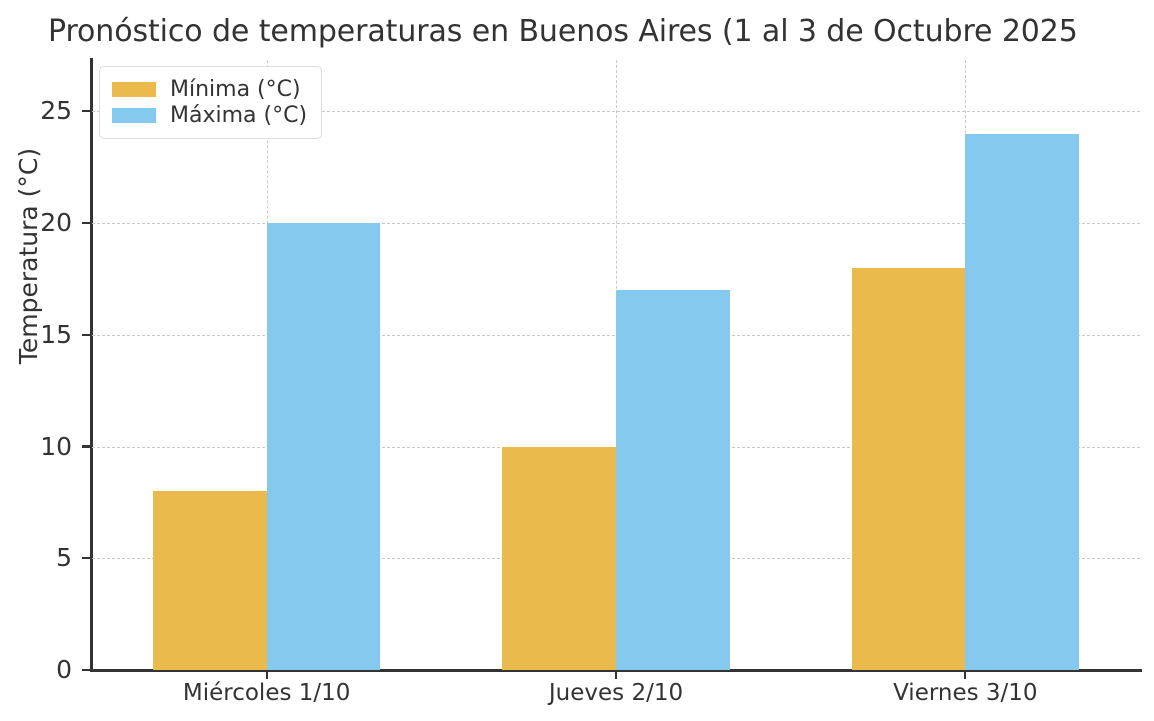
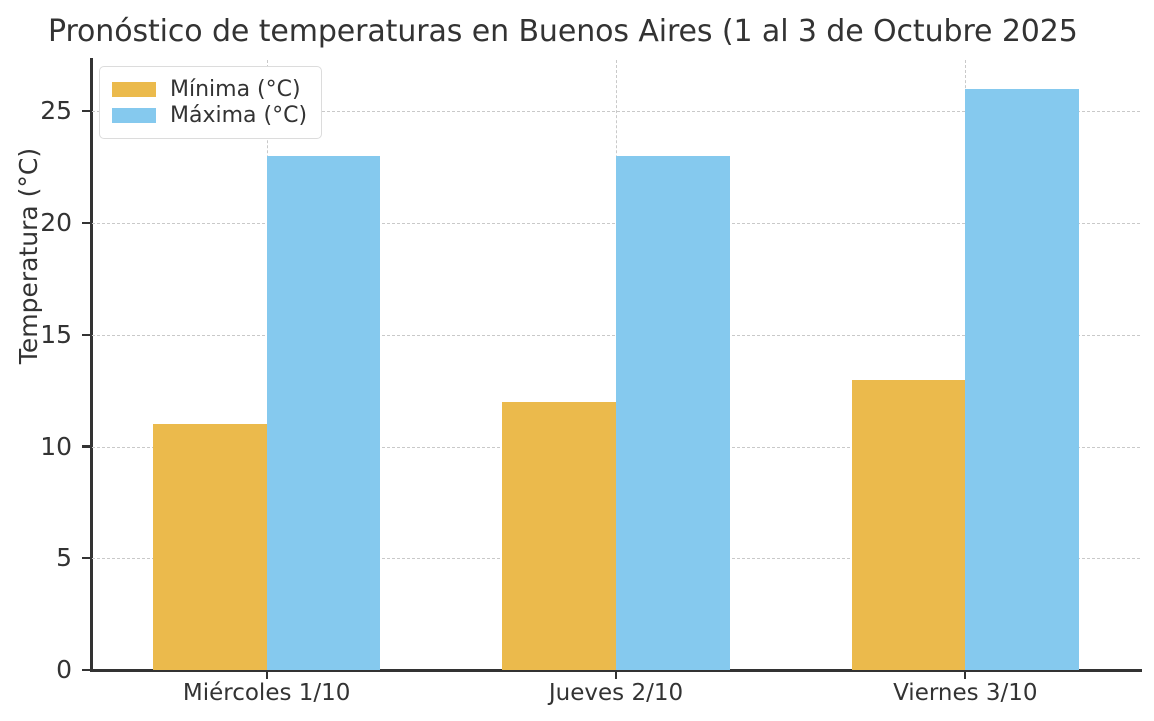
Mínima (°C)/Miércoles 1/10: 8 -> 11
Máxima (°C)/Miércoles 1/10: 20 -> 23
Mínima (°C)/Jueves 2/10: 10 -> 12
Máxima (°C)/Jueves 2/10: 17 -> 23
Mínima (°C)/Viernes 3/10: 18 -> 13
Máxima (°C)/Viernes 3/10: 24 -> 26
